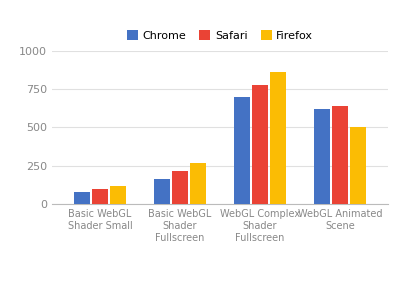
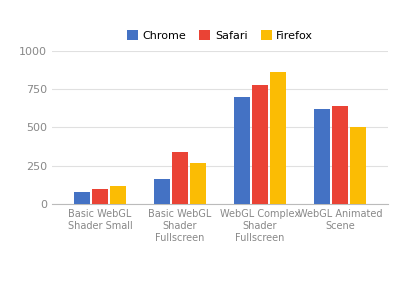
Safari/Basic WebGL Shader Fullscreen: 220 -> 340
